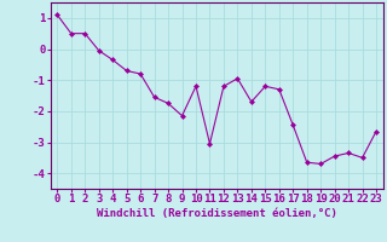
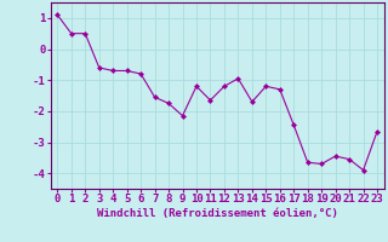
3: -0.05 -> -0.60
4: -0.35 -> -0.70
11: -3.05 -> -1.65
21: -3.35 -> -3.55
22: -3.50 -> -3.90
